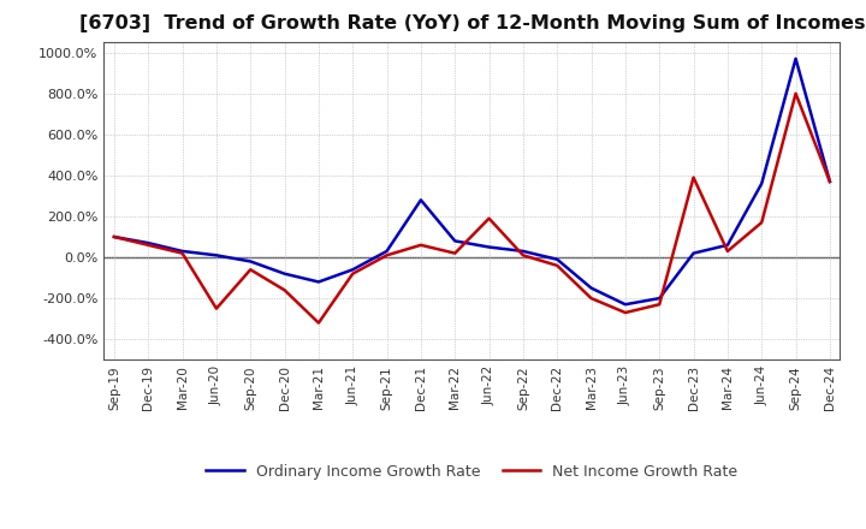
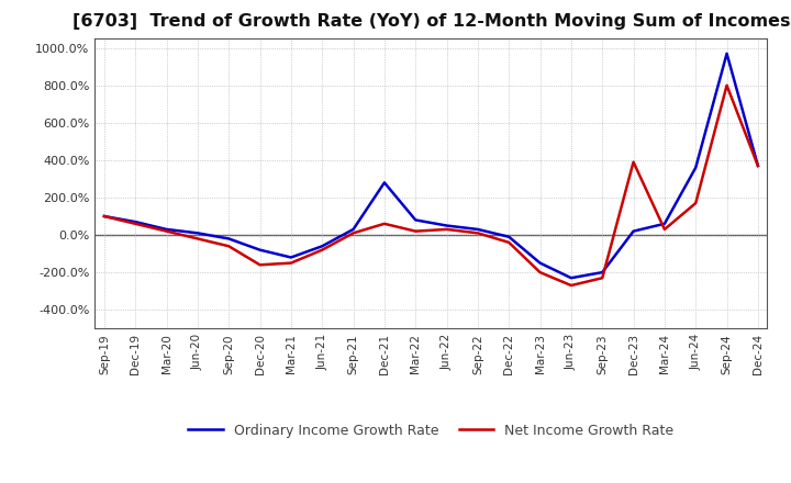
Net Income Growth Rate/Jun-20: -250% -> -20%
Net Income Growth Rate/Mar-21: -320% -> -150%
Net Income Growth Rate/Jun-22: 190% -> 30%
